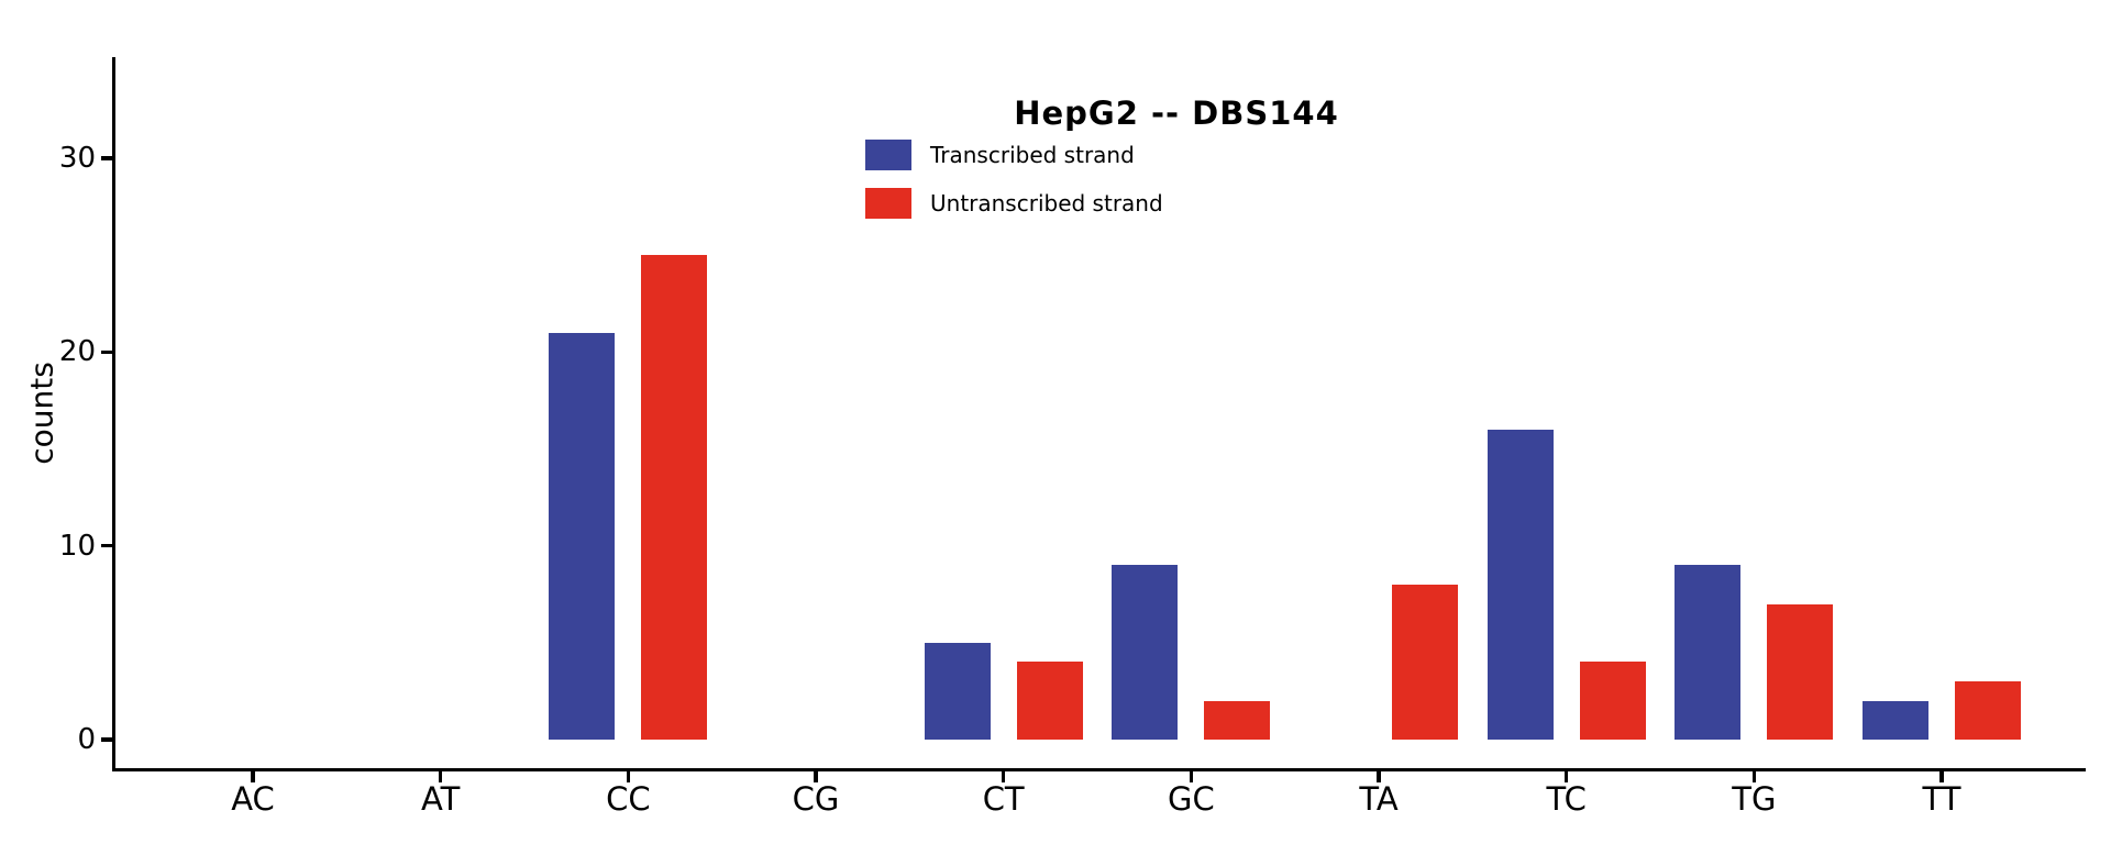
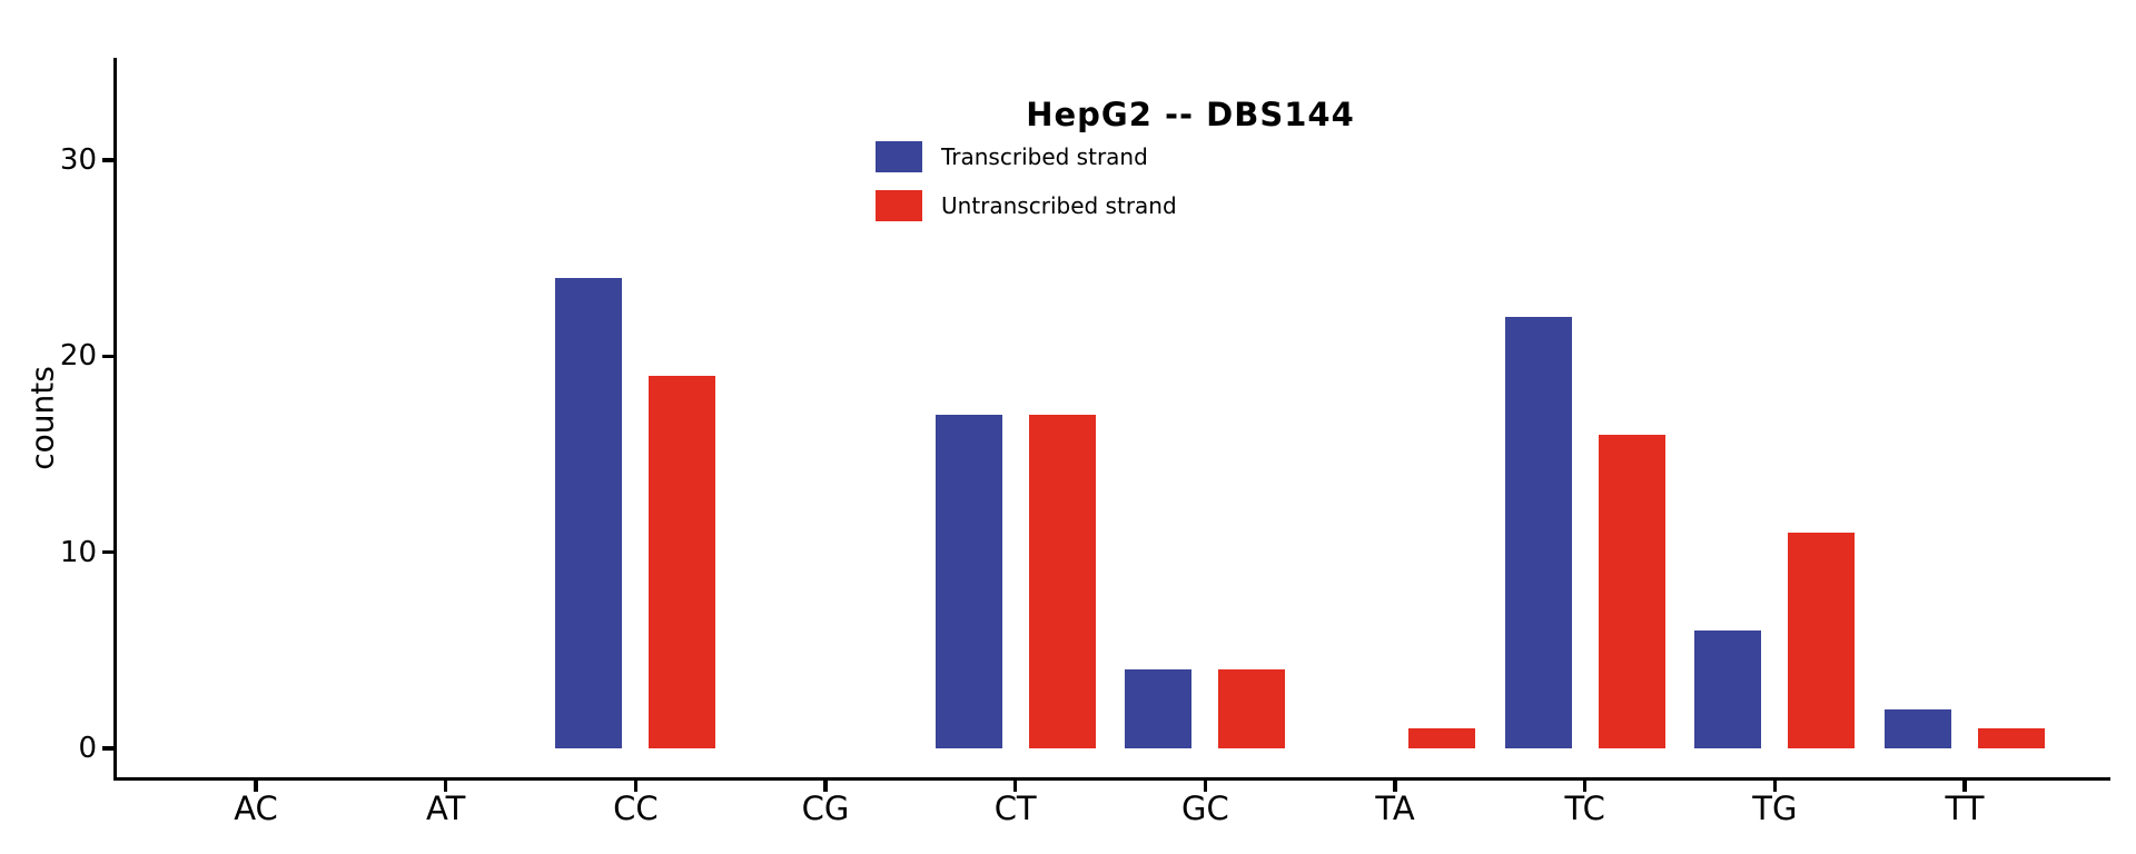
Transcribed strand/CC: 21 -> 24
Untranscribed strand/CC: 25 -> 19
Transcribed strand/CT: 5 -> 17
Untranscribed strand/CT: 4 -> 17
Transcribed strand/GC: 9 -> 4
Untranscribed strand/GC: 2 -> 4
Untranscribed strand/TA: 8 -> 1
Transcribed strand/TC: 16 -> 22
Untranscribed strand/TC: 4 -> 16
Transcribed strand/TG: 9 -> 6
Untranscribed strand/TG: 7 -> 11
Untranscribed strand/TT: 3 -> 1
